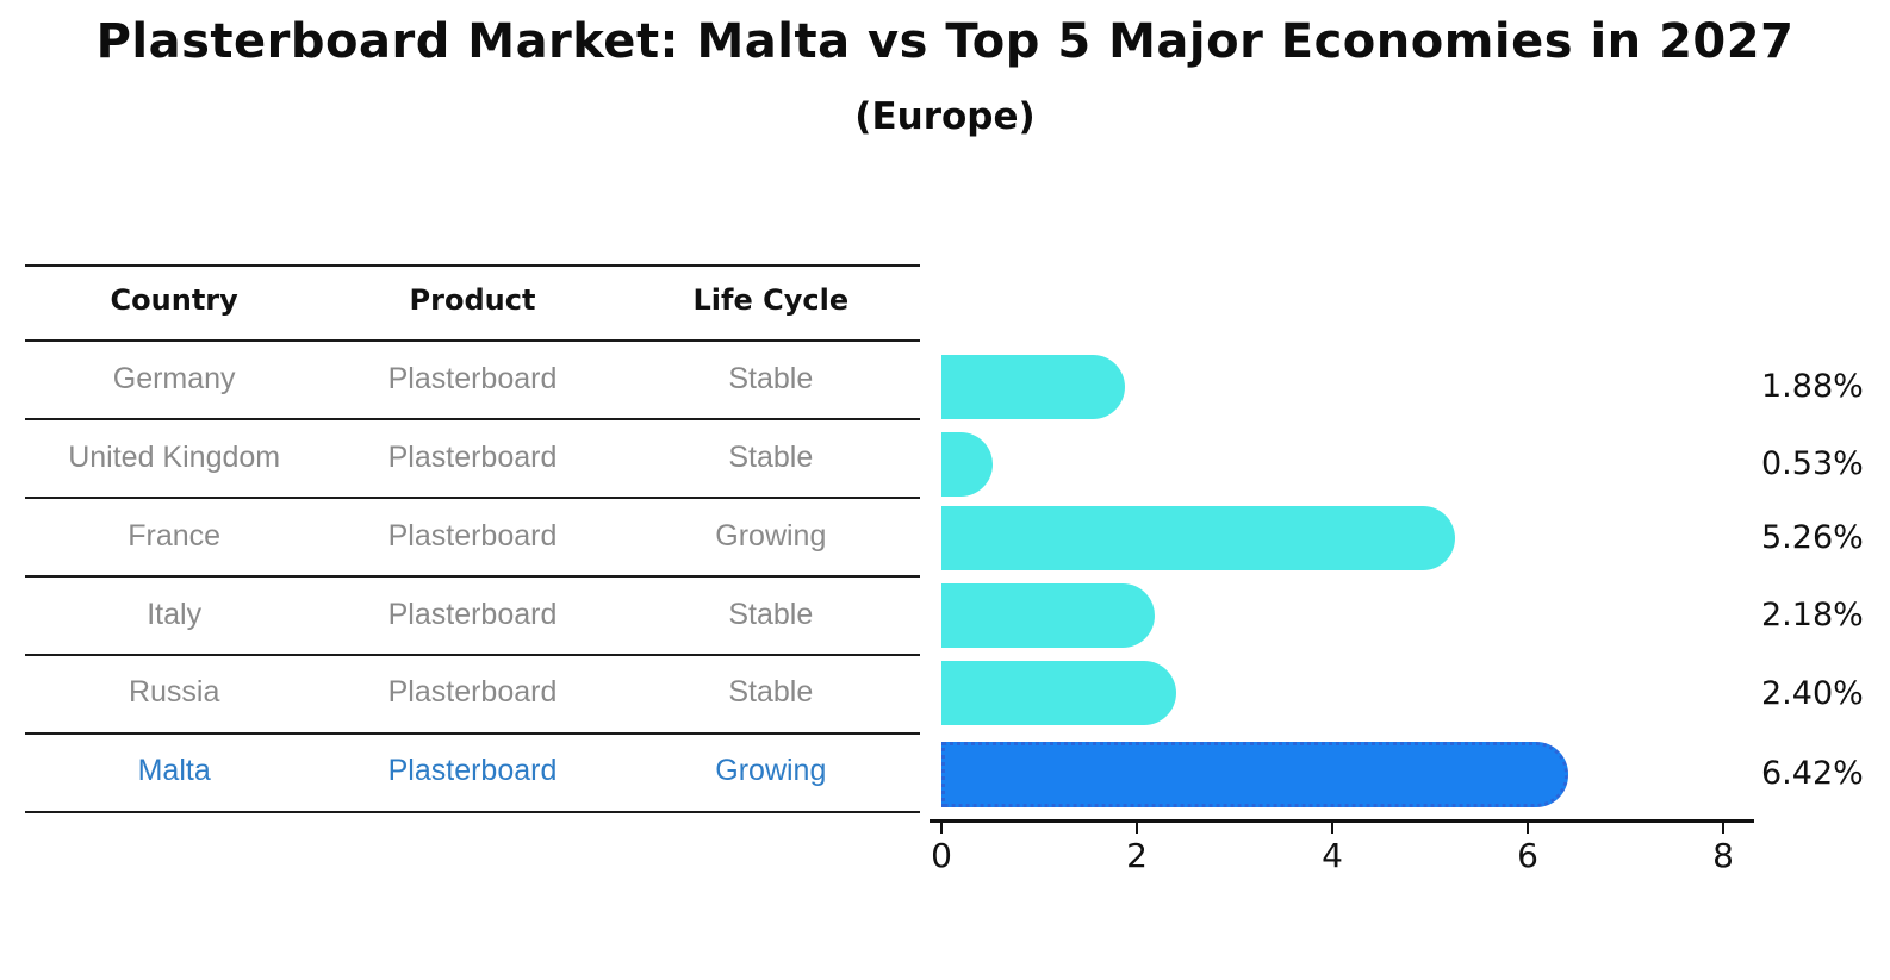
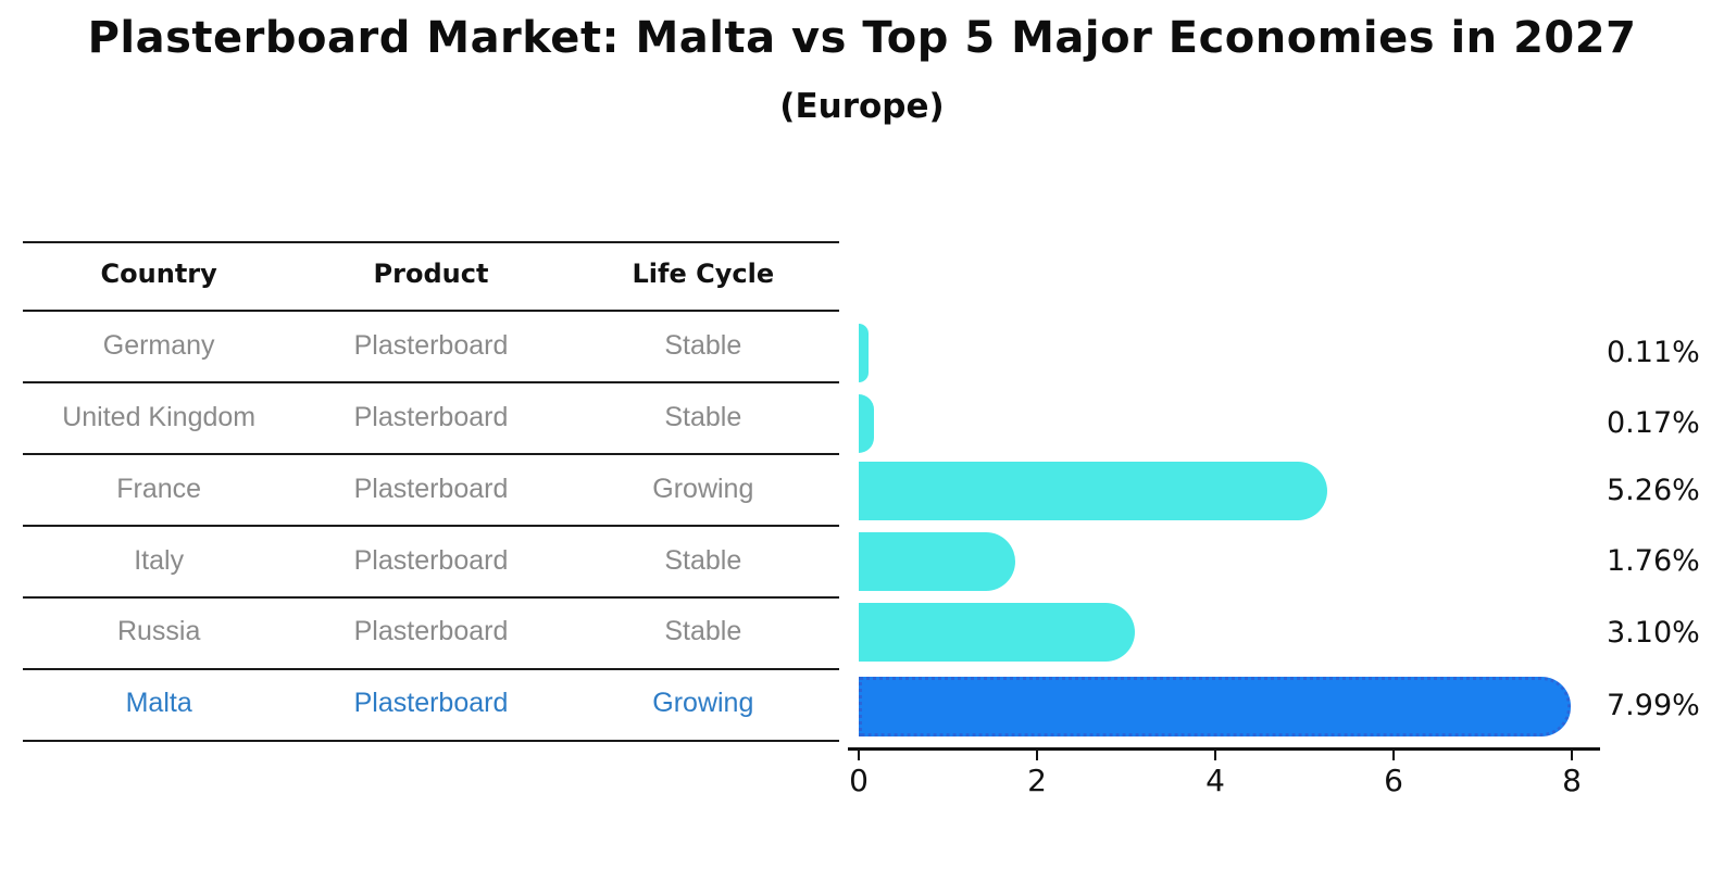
Germany: 1.88% -> 0.11%
United Kingdom: 0.53% -> 0.17%
Italy: 2.18% -> 1.76%
Russia: 2.40% -> 3.10%
Malta: 6.42% -> 7.99%
